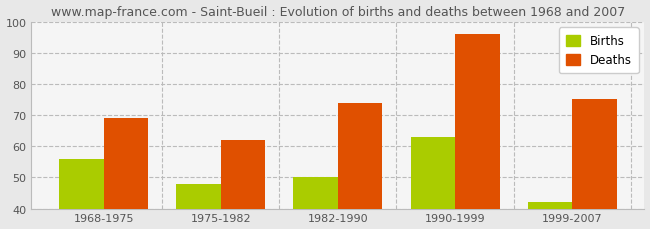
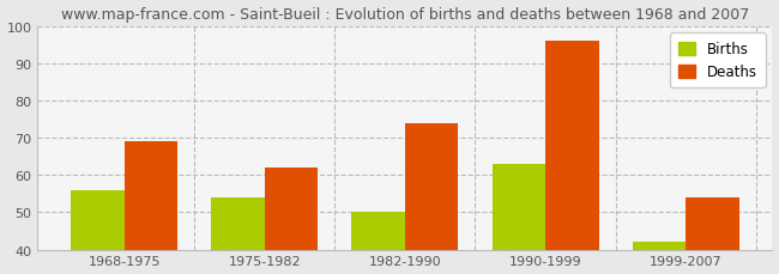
Births/1975-1982: 48 -> 54
Deaths/1999-2007: 75 -> 54
